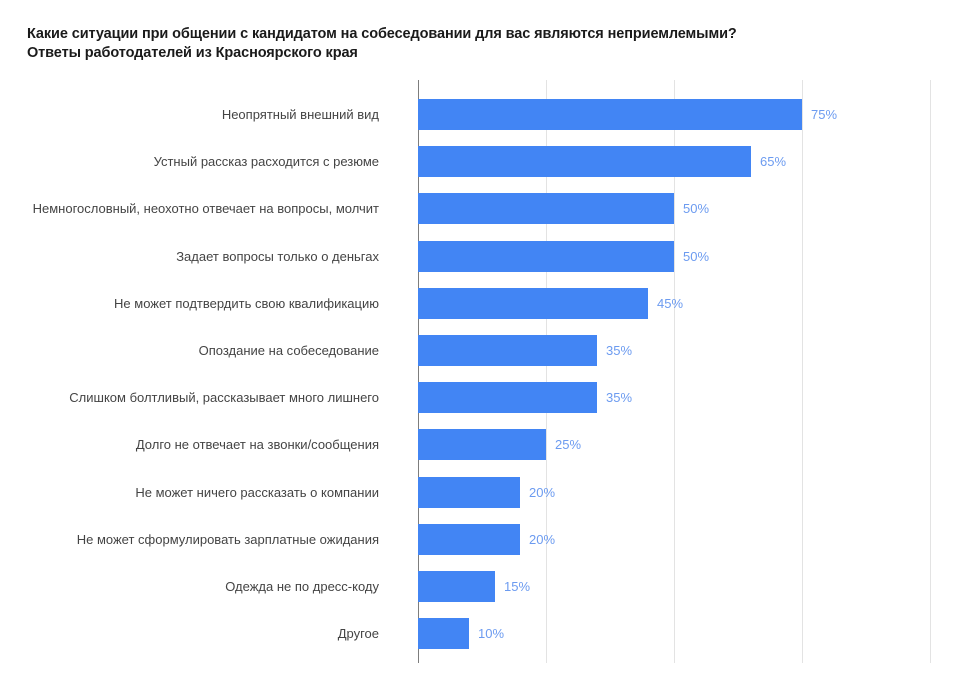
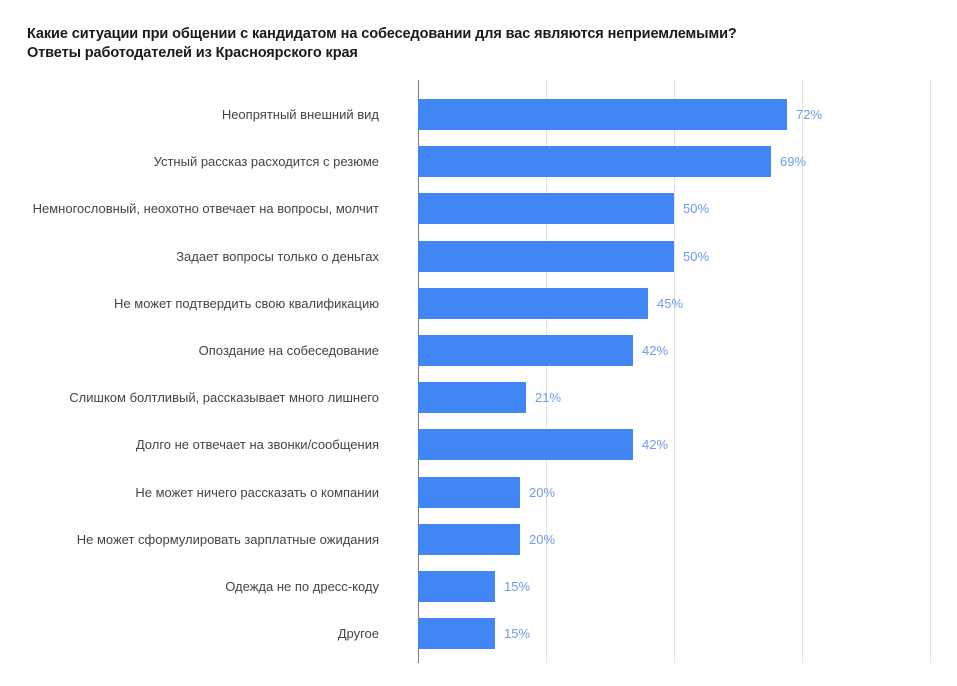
Неопрятный внешний вид: 75% -> 72%
Устный рассказ расходится с резюме: 65% -> 69%
Опоздание на собеседование: 35% -> 42%
Слишком болтливый, рассказывает много лишнего: 35% -> 21%
Долго не отвечает на звонки/сообщения: 25% -> 42%
Другое: 10% -> 15%
